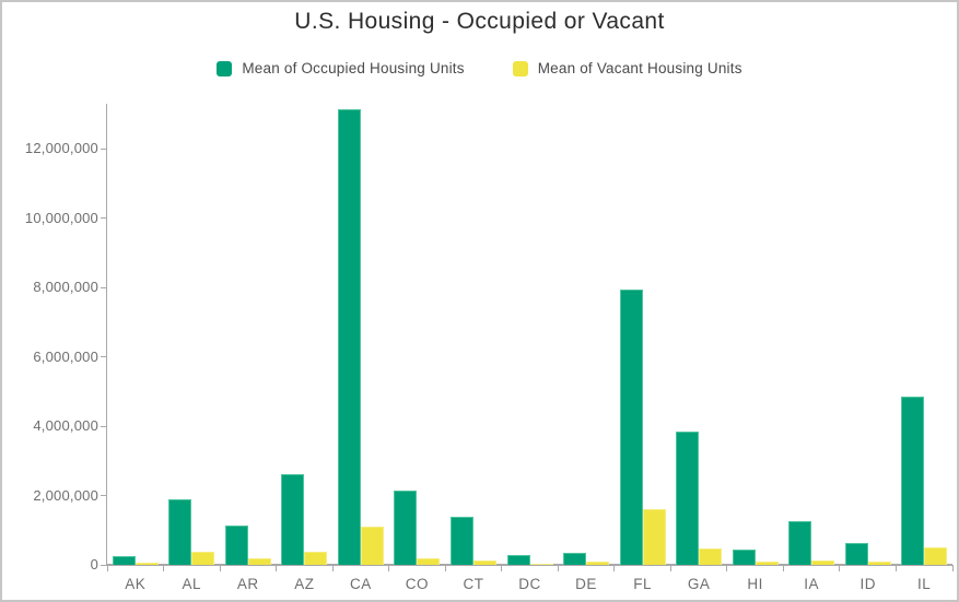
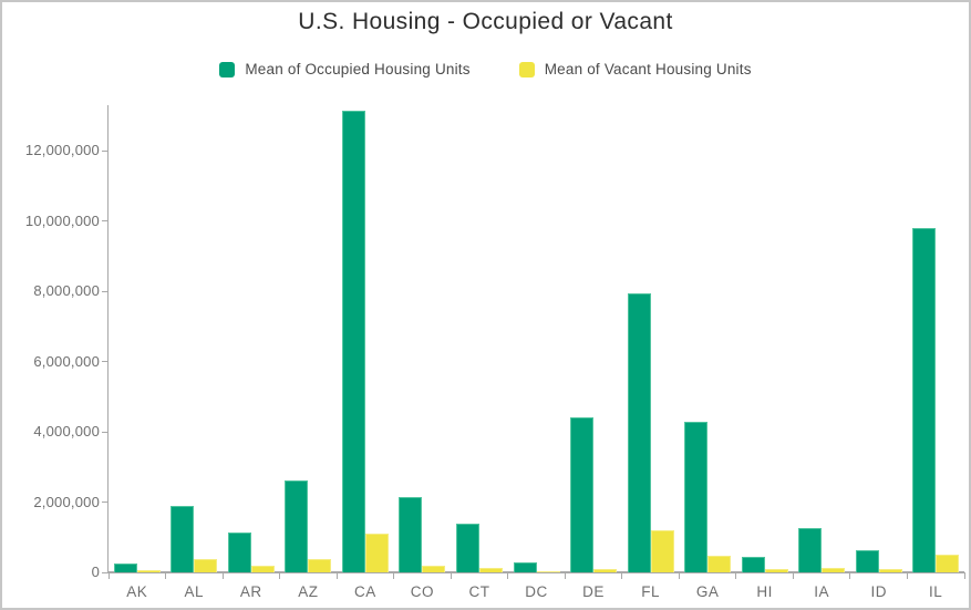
Mean of Occupied Housing Units/DE: 400000 -> 4400000
Mean of Vacant Housing Units/FL: 1600000 -> 1200000
Mean of Occupied Housing Units/GA: 3800000 -> 4300000
Mean of Occupied Housing Units/IL: 4800000 -> 9800000
